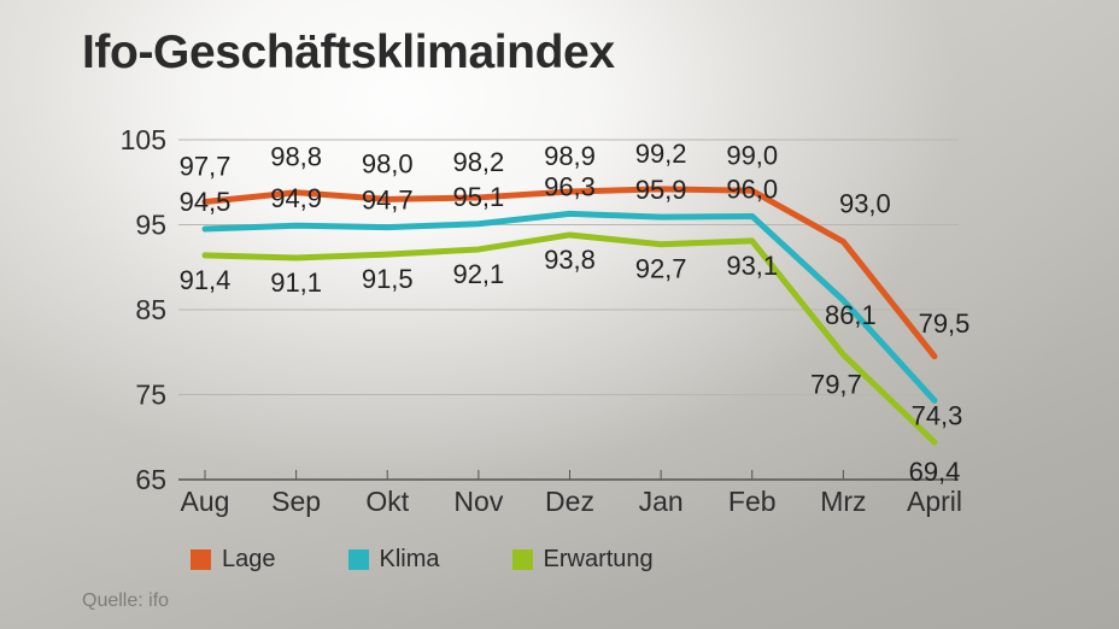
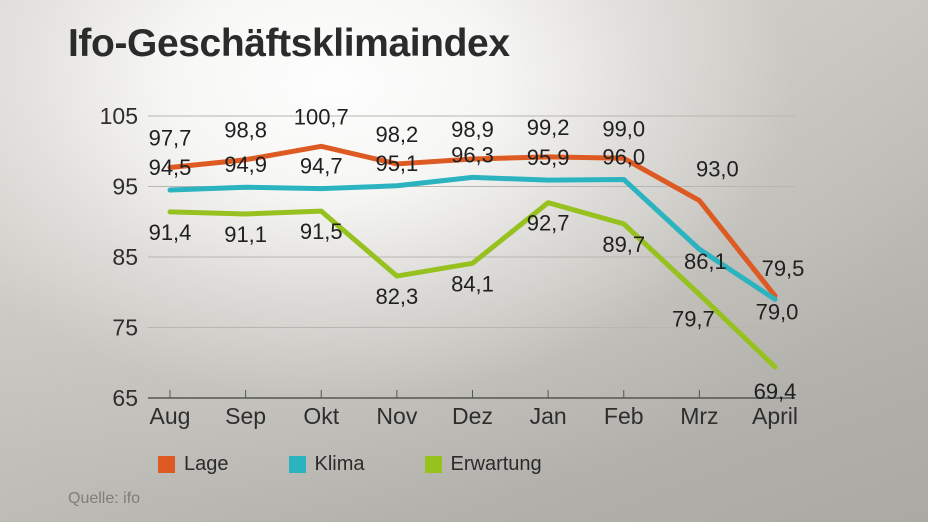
Lage/Okt: 98,0 -> 100,7
Erwartung/Nov: 92,1 -> 82,3
Erwartung/Dez: 93,8 -> 84,1
Erwartung/Feb: 93,1 -> 89,7
Klima/April: 74,3 -> 79,0
